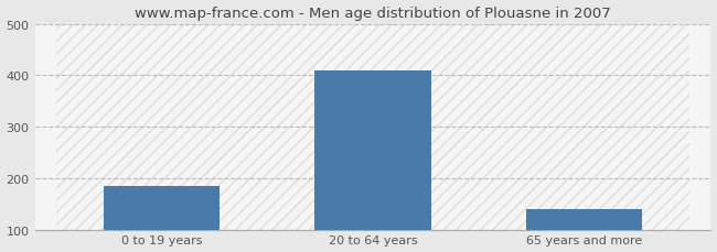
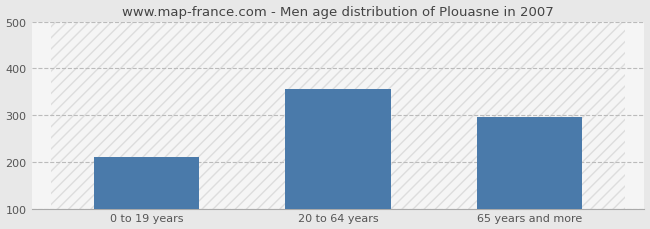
0 to 19 years: 185 -> 210
20 to 64 years: 410 -> 355
65 years and more: 140 -> 295
